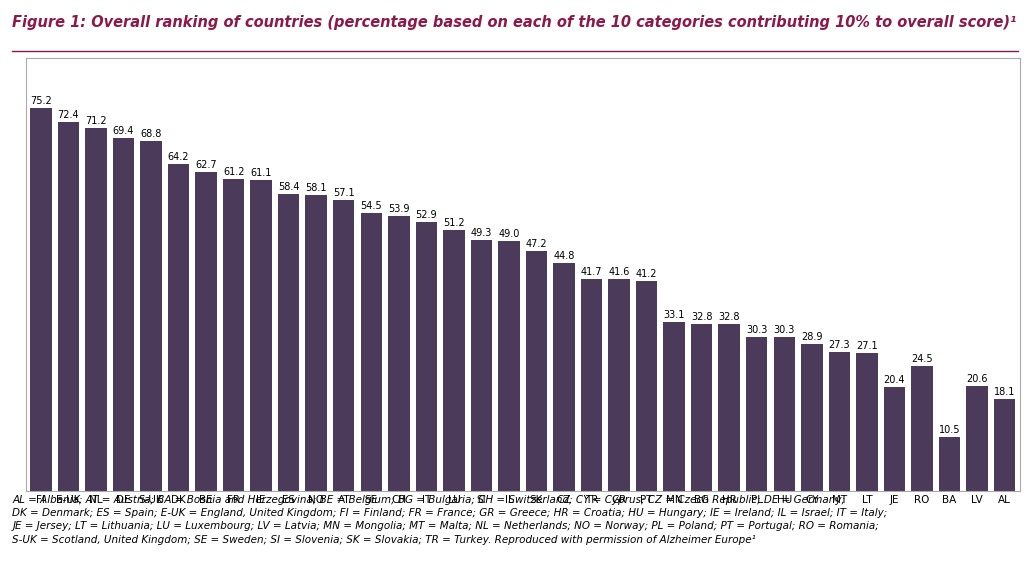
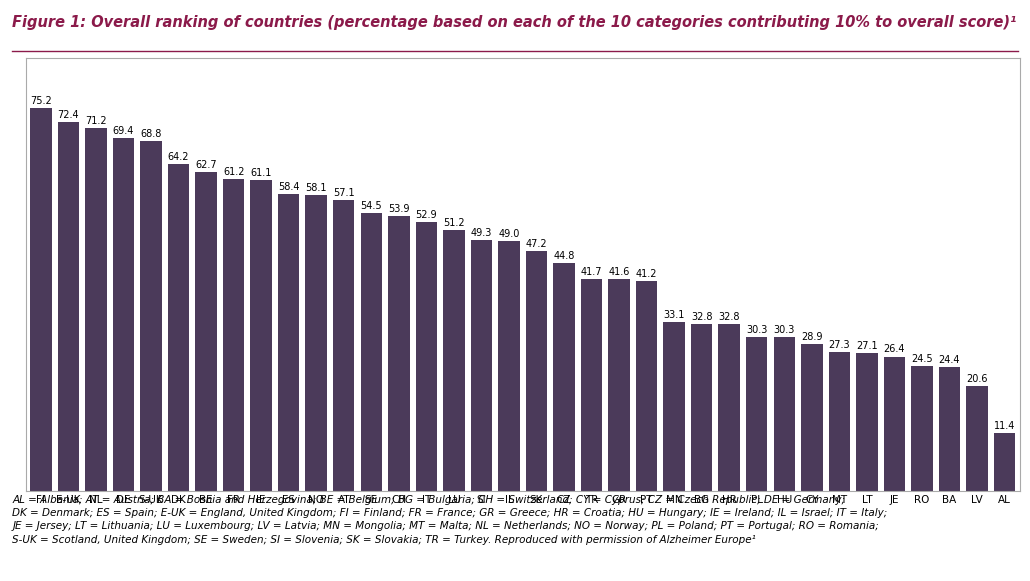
JE: 20.4 -> 26.4
BA: 10.5 -> 24.4
AL: 18.1 -> 11.4
